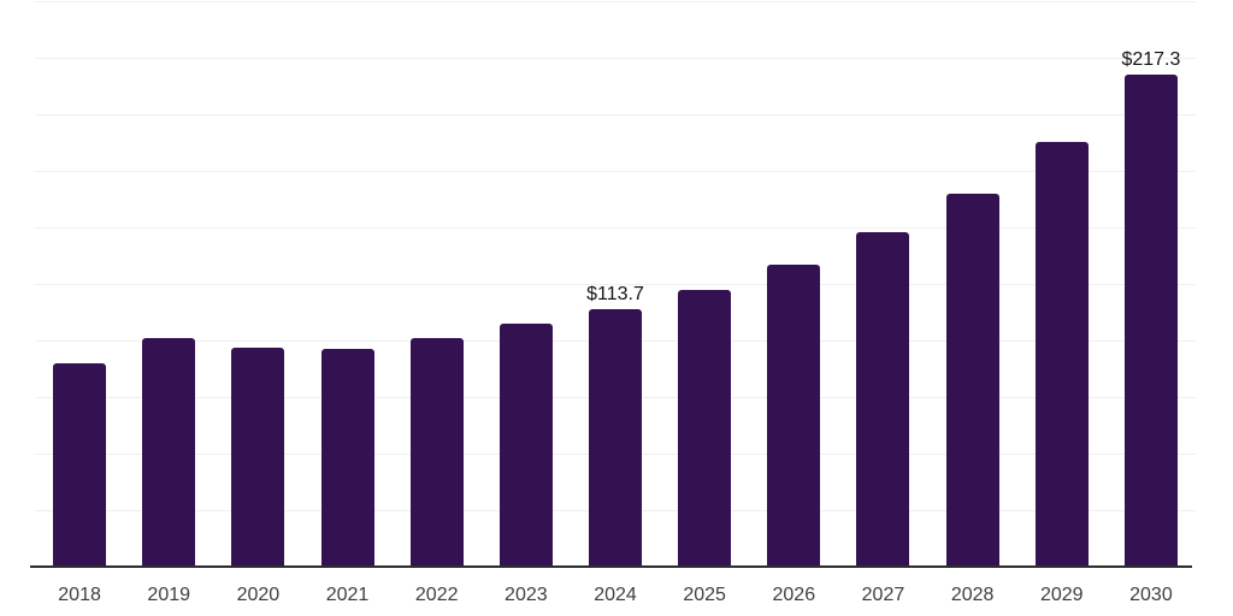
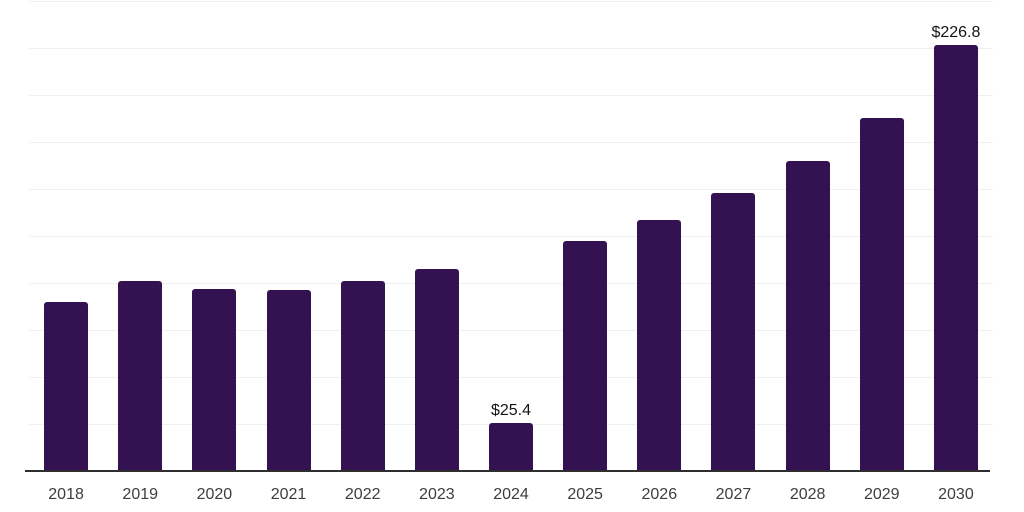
2024: $113.7 -> $25.4
2030: $217.3 -> $226.8
